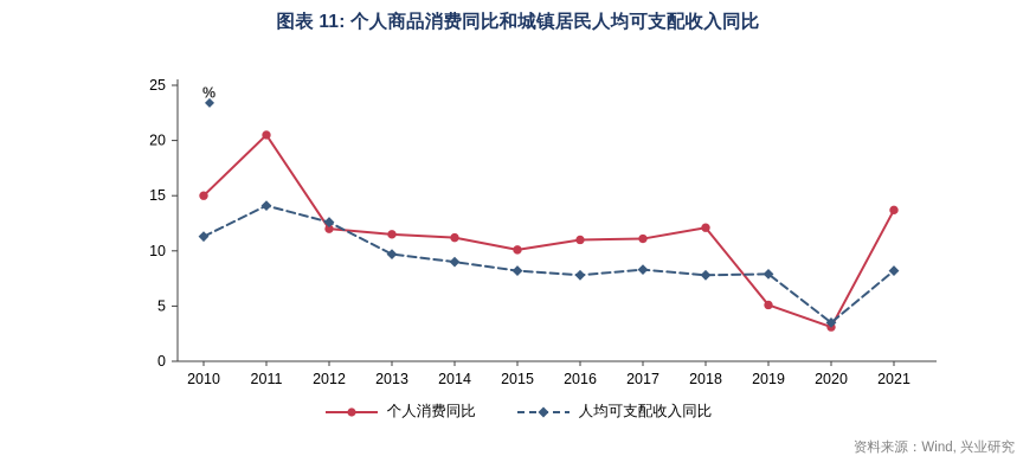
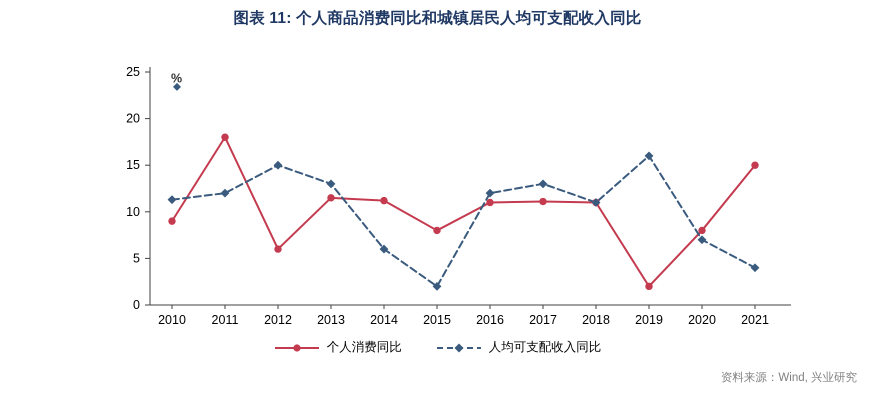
个人消费同比/2010: 15 -> 9
个人消费同比/2011: 20 -> 18
人均可支配收入同比/2011: 14 -> 12
个人消费同比/2012: 12 -> 6
人均可支配收入同比/2012: 13 -> 15
人均可支配收入同比/2013: 10 -> 13
人均可支配收入同比/2014: 9 -> 6
个人消费同比/2015: 10 -> 8
人均可支配收入同比/2015: 8 -> 2
人均可支配收入同比/2016: 8 -> 12
人均可支配收入同比/2017: 8 -> 13
个人消费同比/2018: 12 -> 11
人均可支配收入同比/2018: 8 -> 11
个人消费同比/2019: 5 -> 2
人均可支配收入同比/2019: 8 -> 16
个人消费同比/2020: 3 -> 8
人均可支配收入同比/2020: 4 -> 7
个人消费同比/2021: 14 -> 15
人均可支配收入同比/2021: 8 -> 4
